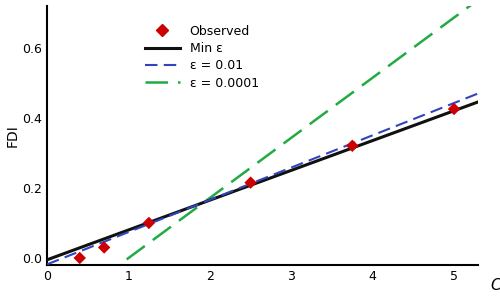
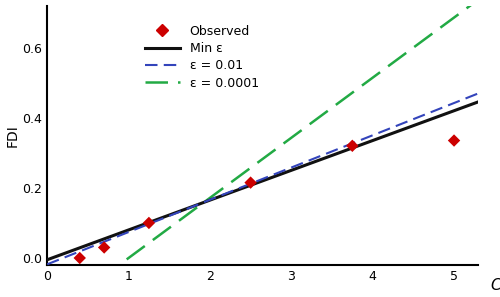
Observed/5: 0.425 -> 0.335
